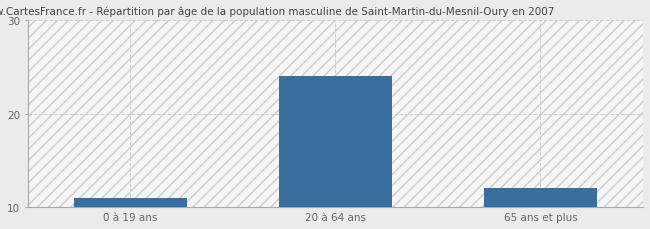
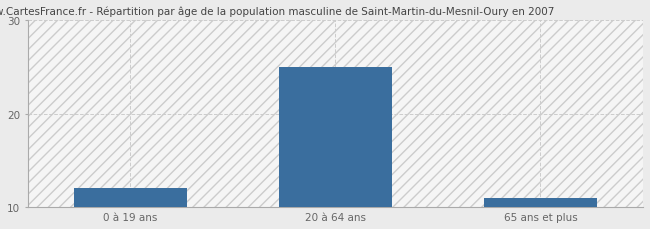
0 à 19 ans: 11 -> 12
20 à 64 ans: 24 -> 25
65 ans et plus: 12 -> 11
